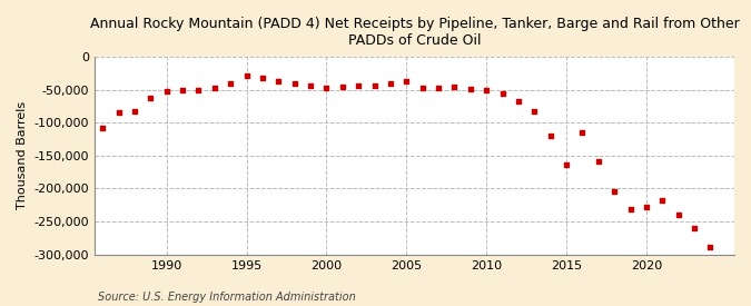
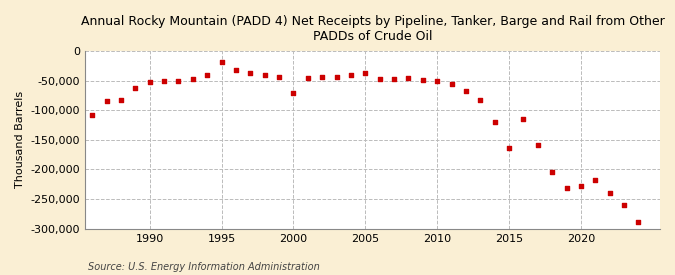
1995: -28,000 -> -18,000
2000: -47,000 -> -70,000
